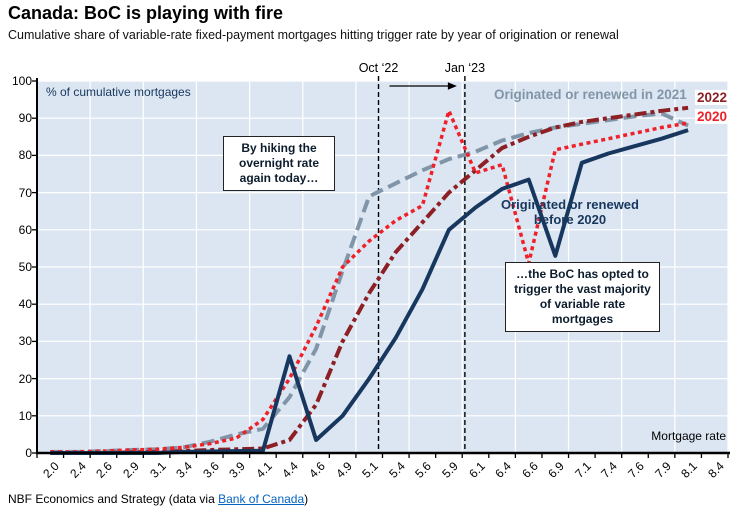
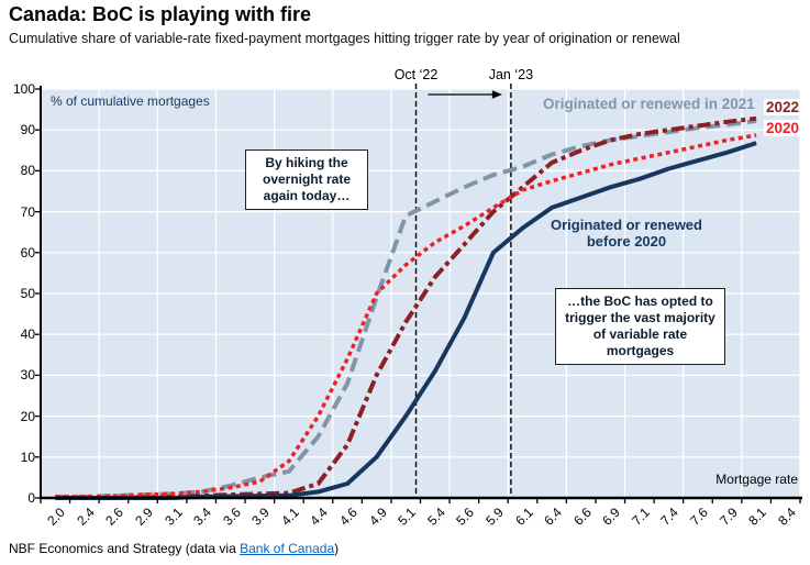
Originated or renewed before 2020/4.4: 26 -> 2
2020/5.9: 92 -> 71
2020/6.6: 51 -> 80
Originated or renewed before 2020/6.9: 53 -> 76
Originated or renewed in 2021/8.1: 88 -> 92
